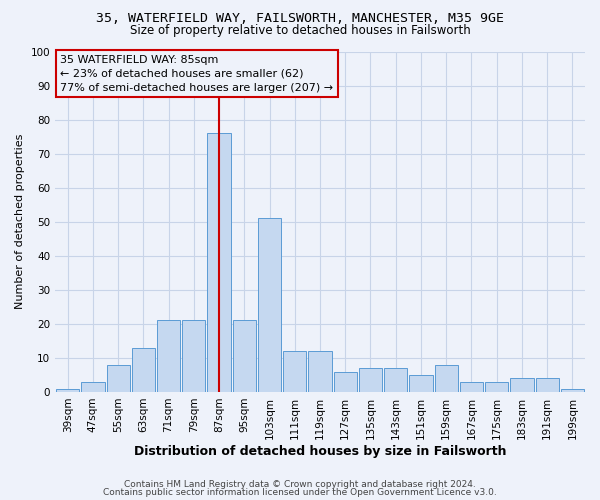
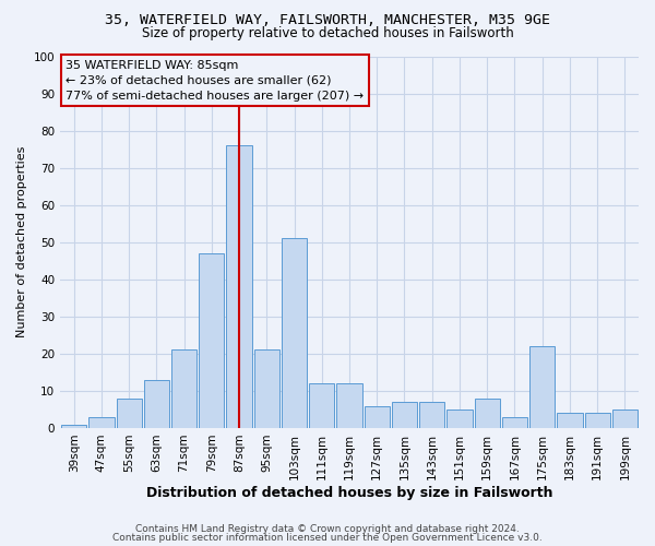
79sqm: 21 -> 47
175sqm: 3 -> 22
199sqm: 1 -> 5
